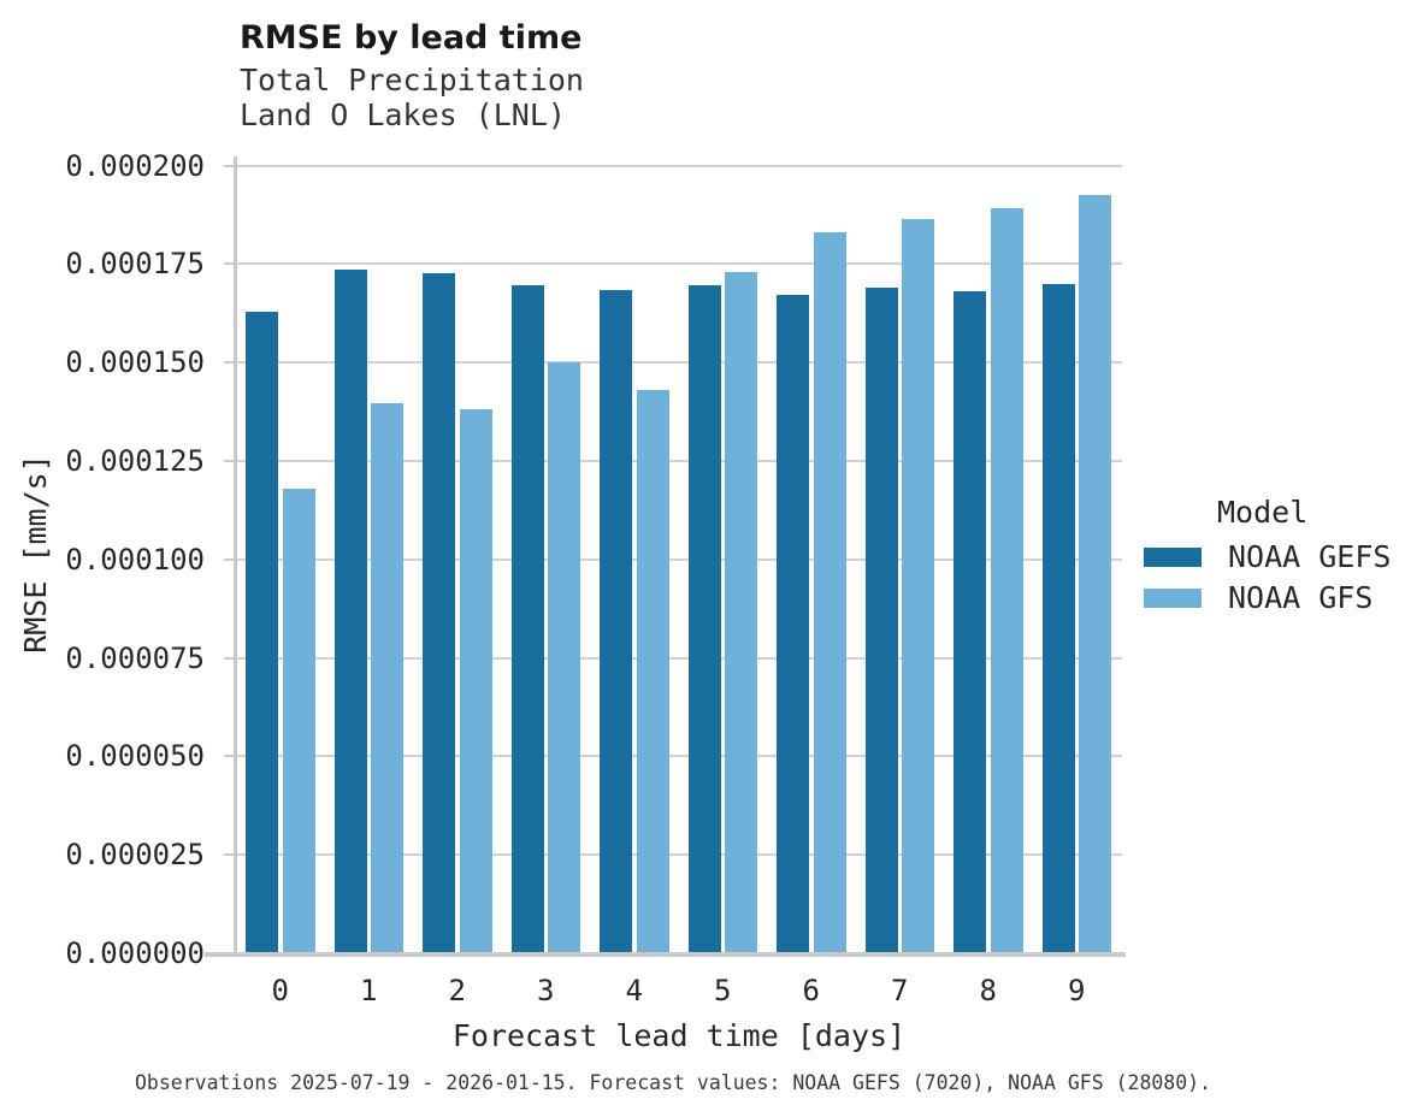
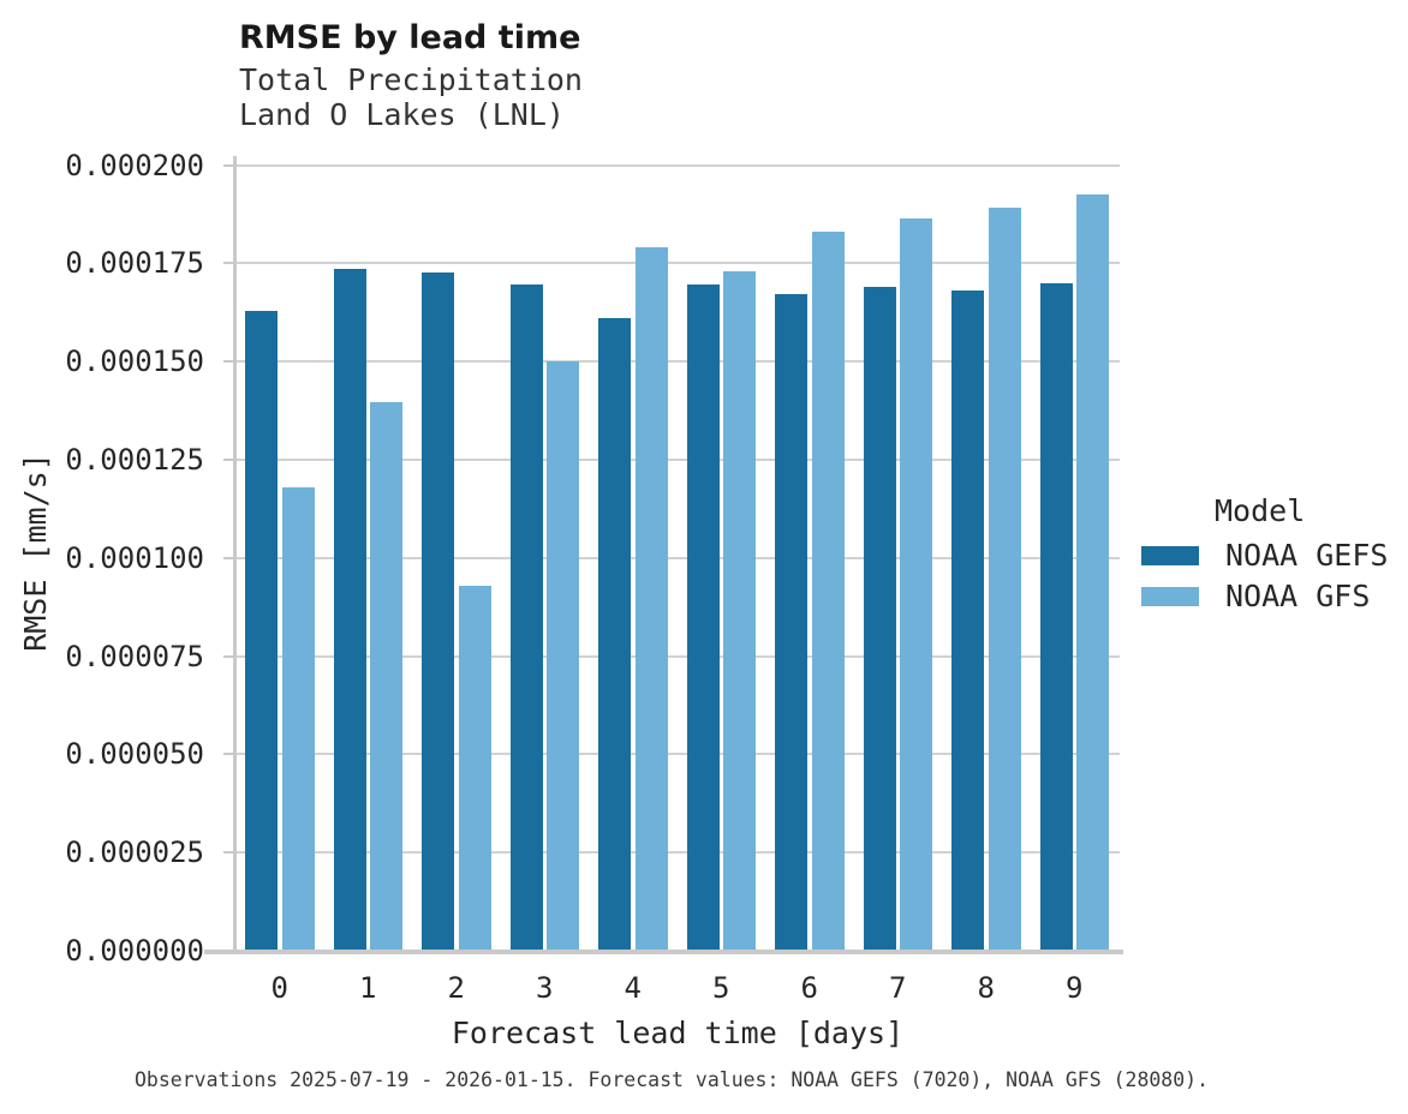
NOAA GFS/2: 0.000138 -> 0.000093
NOAA GEFS/4: 0.000169 -> 0.000161
NOAA GFS/4: 0.000143 -> 0.000179
